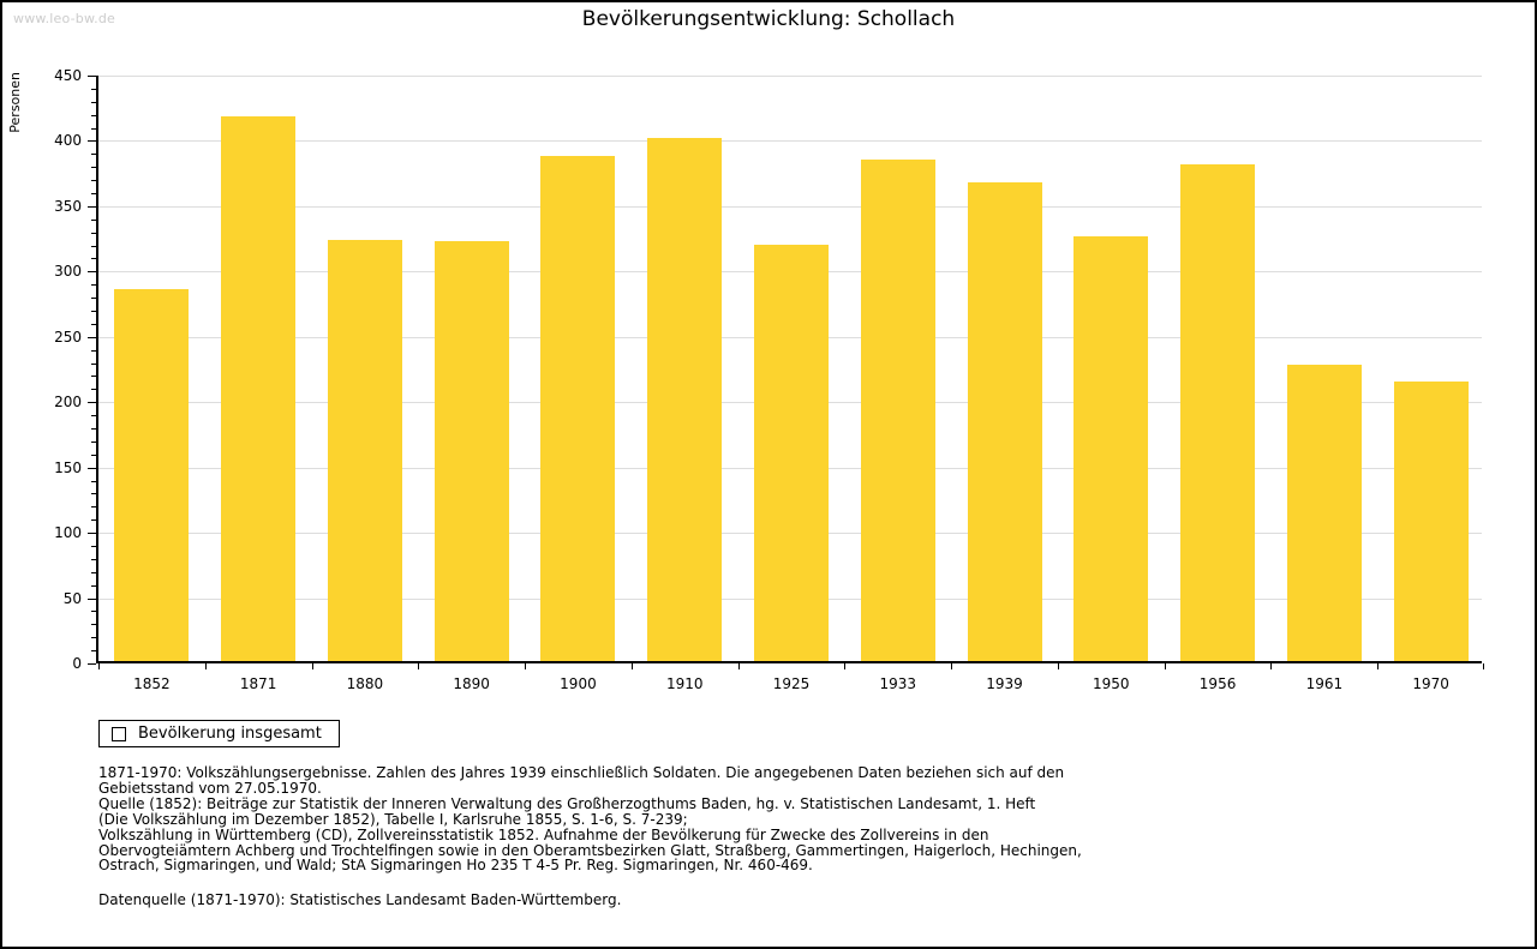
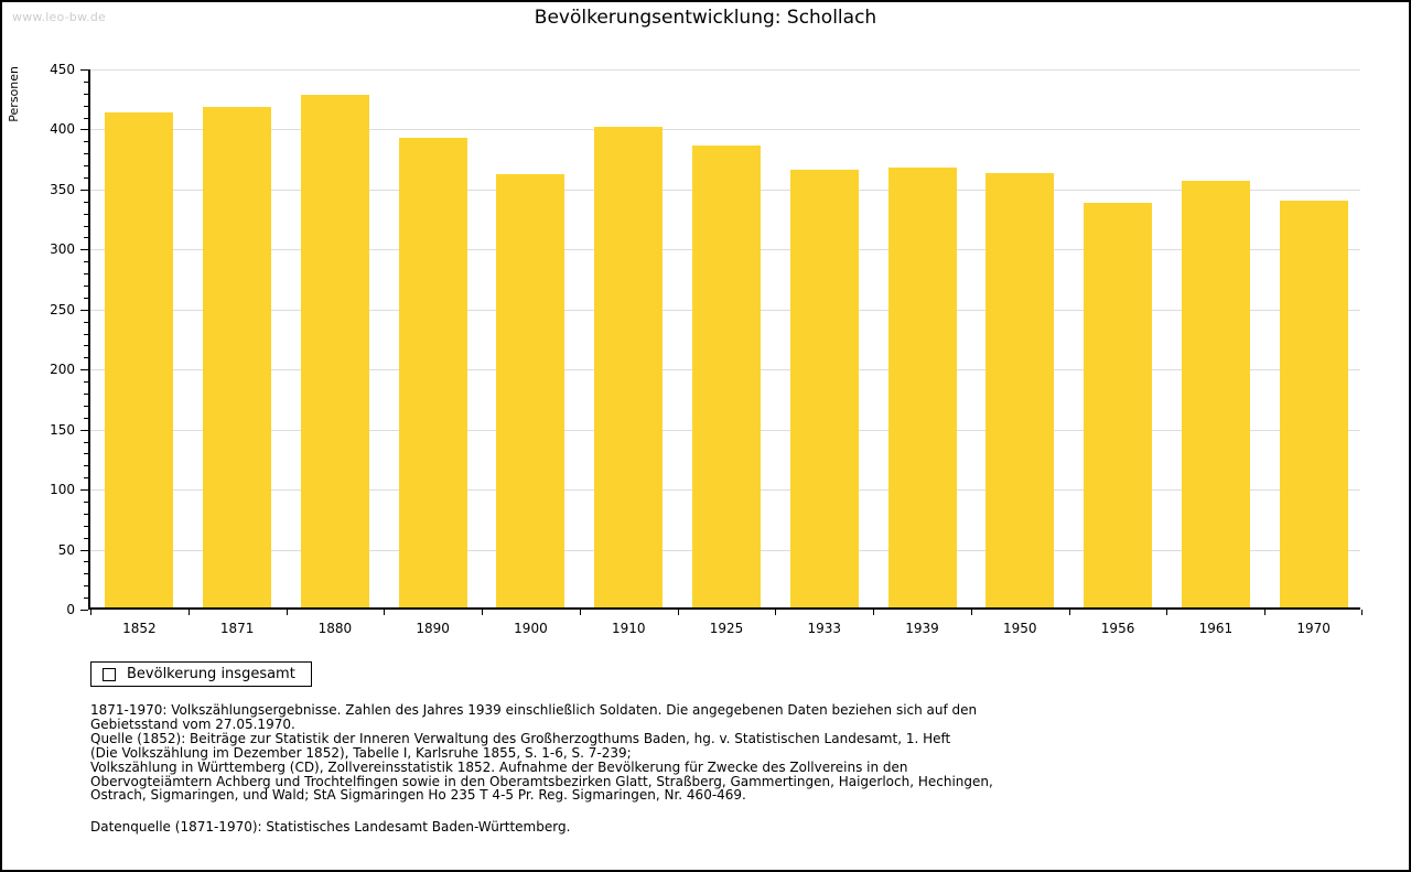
1852: 285 -> 412
1880: 322 -> 427
1890: 321 -> 391
1900: 387 -> 361
1925: 319 -> 385
1933: 384 -> 365
1950: 325 -> 362
1956: 380 -> 337
1961: 227 -> 355
1970: 214 -> 339
